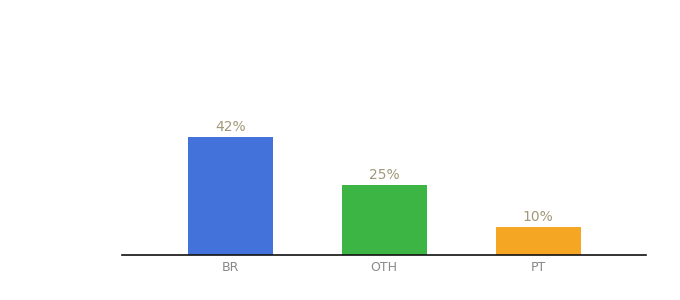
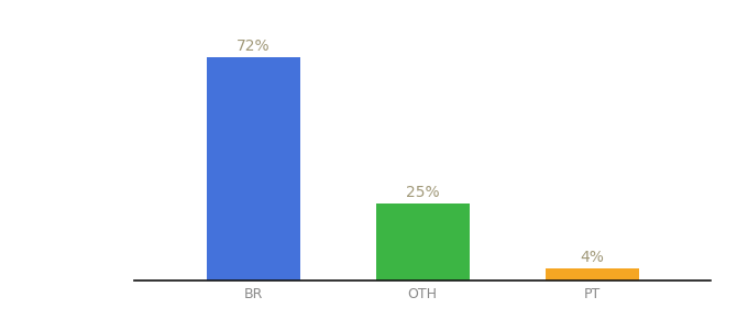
BR: 42% -> 72%
PT: 10% -> 4%
